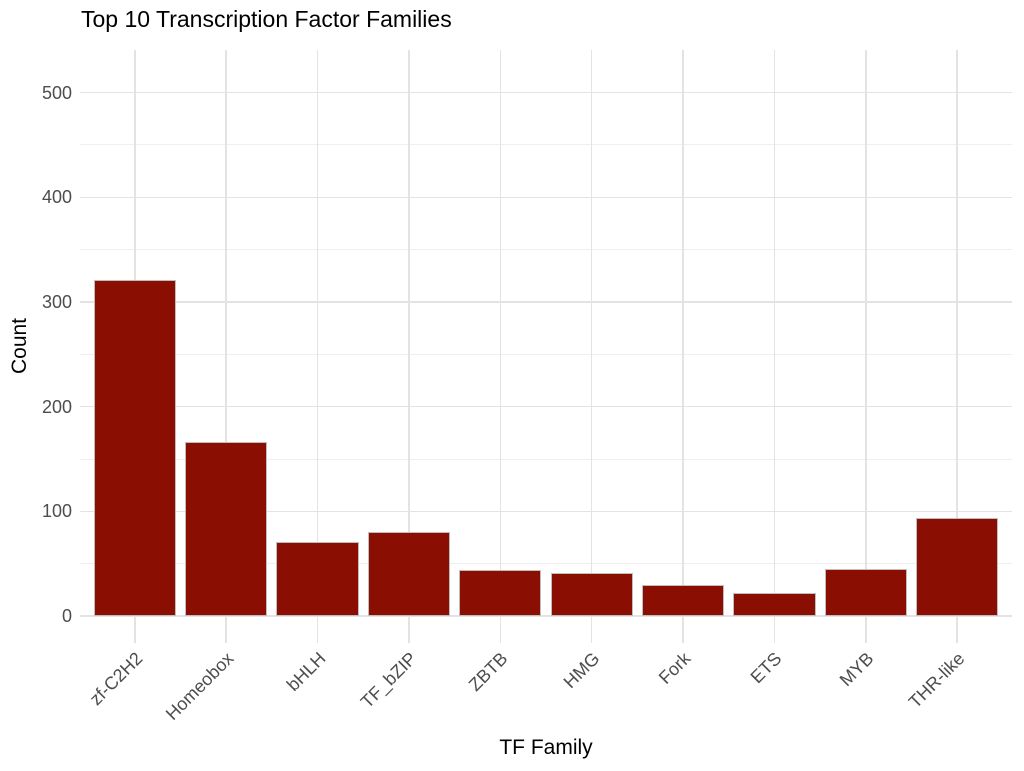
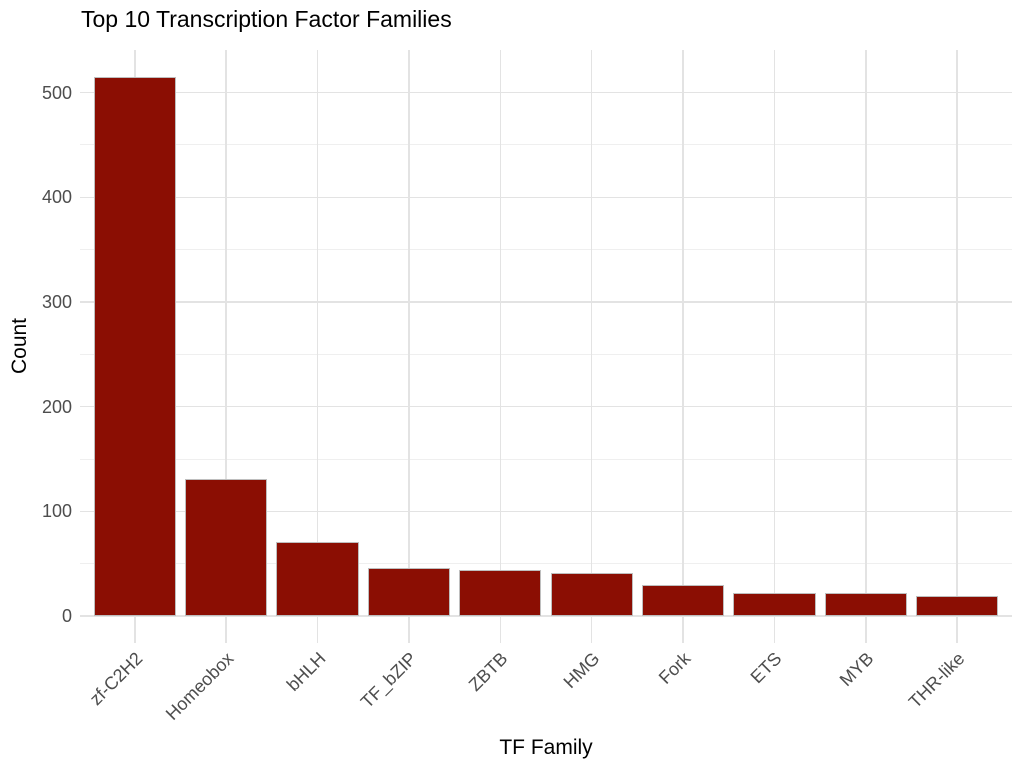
zf-C2H2: 321 -> 515
Homeobox: 166 -> 131
TF_bZIP: 80 -> 46
MYB: 45 -> 22
THR-like: 94 -> 19
